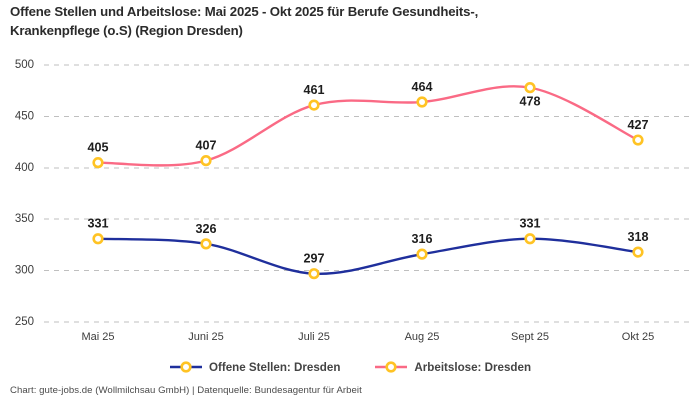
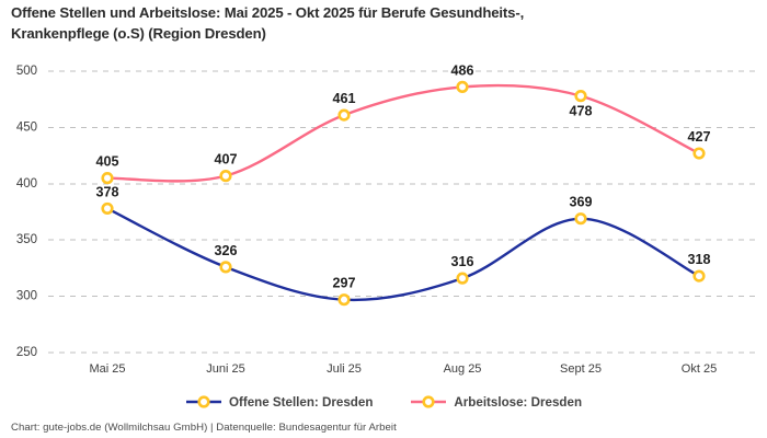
Offene Stellen: Dresden/Mai 25: 331 -> 378
Arbeitslose: Dresden/Aug 25: 464 -> 486
Offene Stellen: Dresden/Sept 25: 331 -> 369
